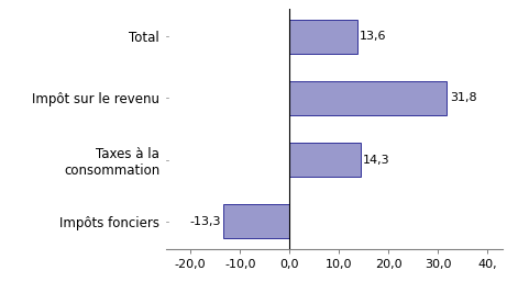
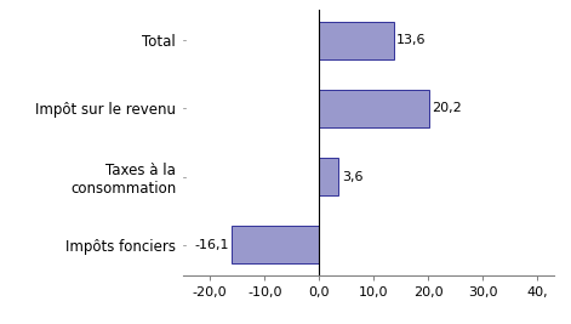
Impôt sur le revenu: 31,8 -> 20,2
Taxes à la consommation: 14,3 -> 3,6
Impôts fonciers: -13,3 -> -16,1
